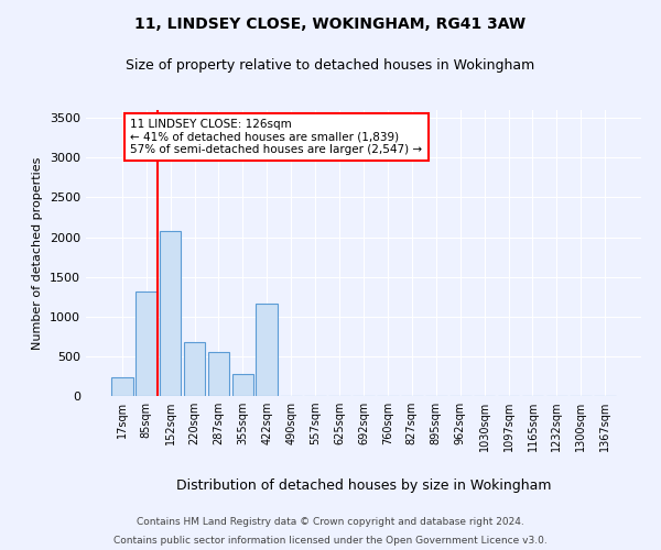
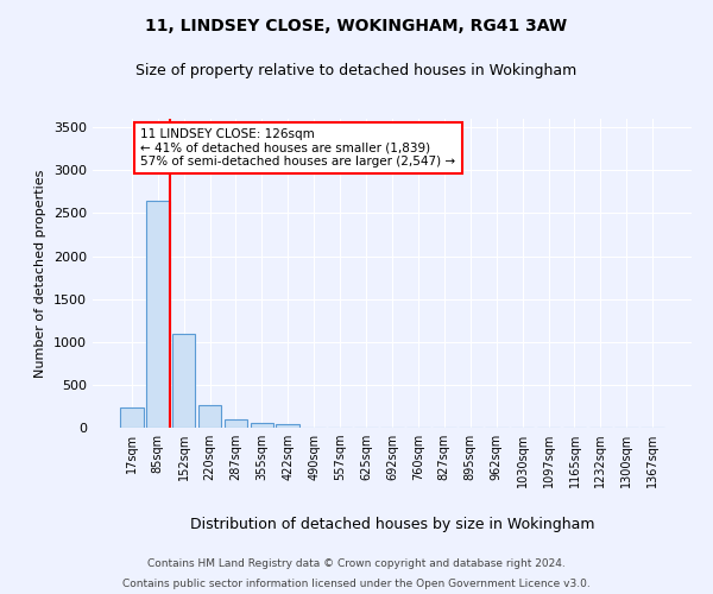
85sqm: 1320 -> 2650
152sqm: 2080 -> 1100
220sqm: 680 -> 270
287sqm: 560 -> 100
355sqm: 280 -> 60
422sqm: 1160 -> 40
